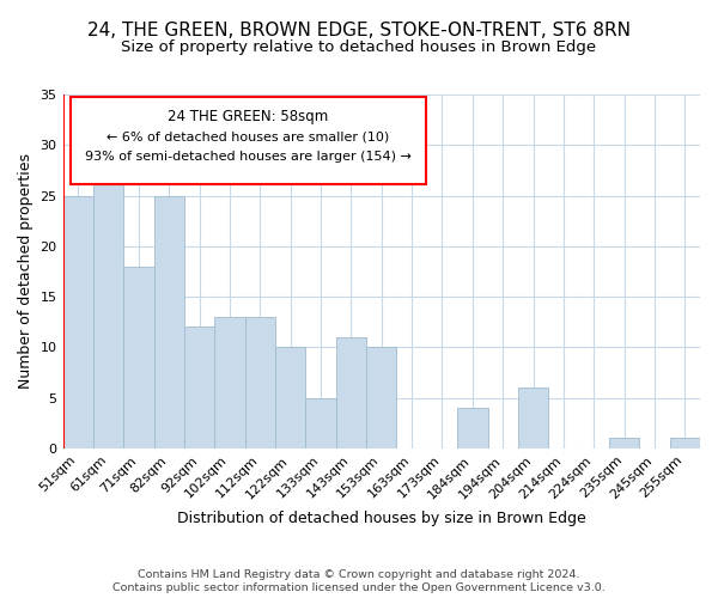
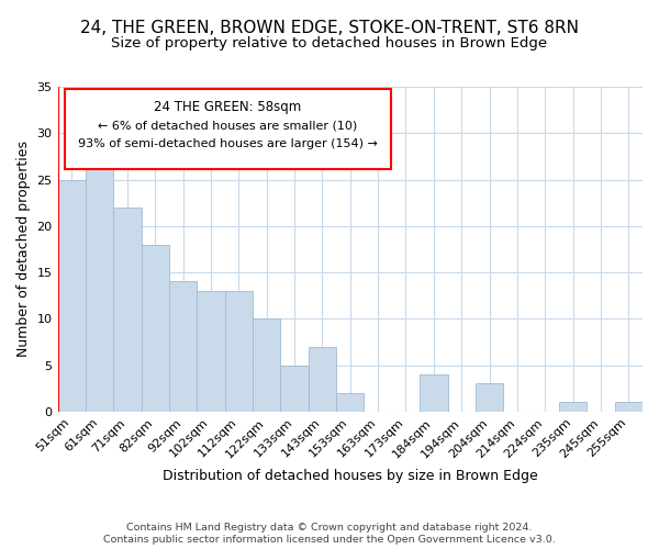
71sqm: 18 -> 22
82sqm: 25 -> 18
92sqm: 12 -> 14
143sqm: 11 -> 7
153sqm: 10 -> 2
204sqm: 6 -> 3
